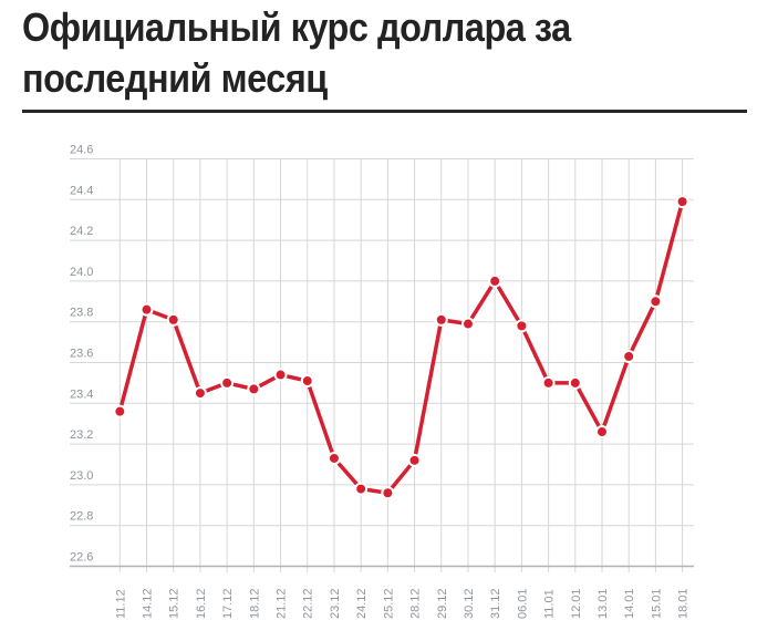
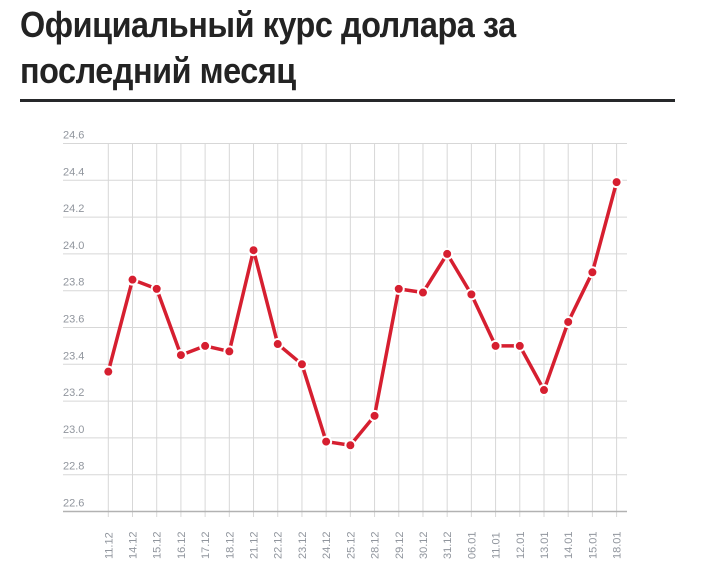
21.12: 23.54 -> 24.02
23.12: 23.13 -> 23.40
